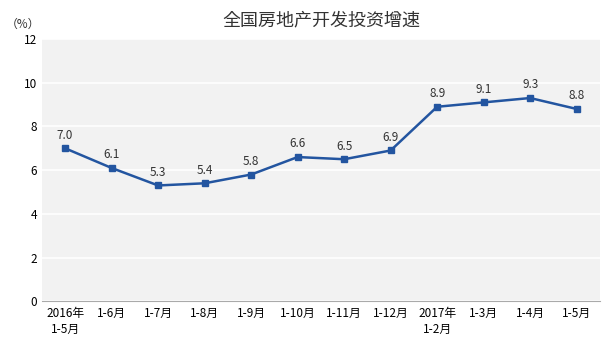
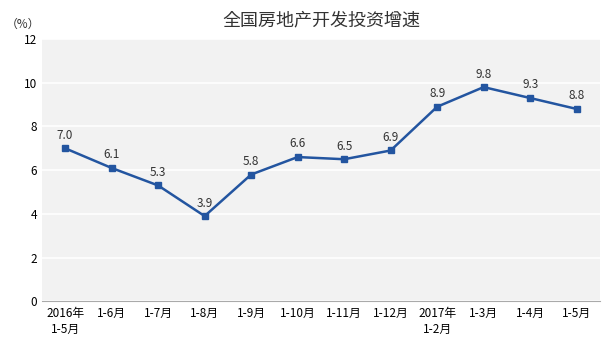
1-8月: 5.4 -> 3.9
1-3月: 9.1 -> 9.8
